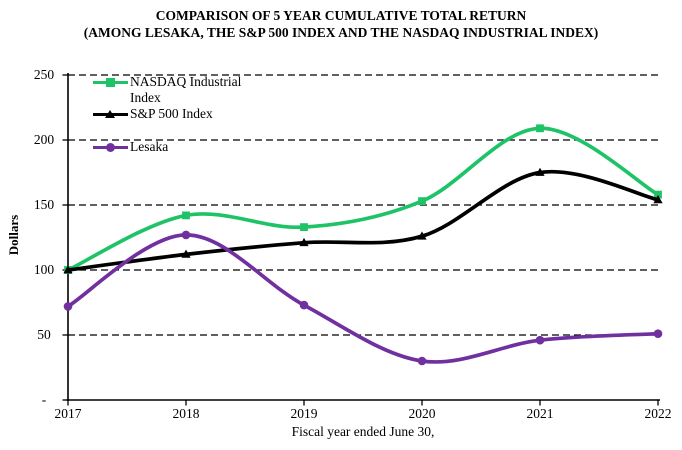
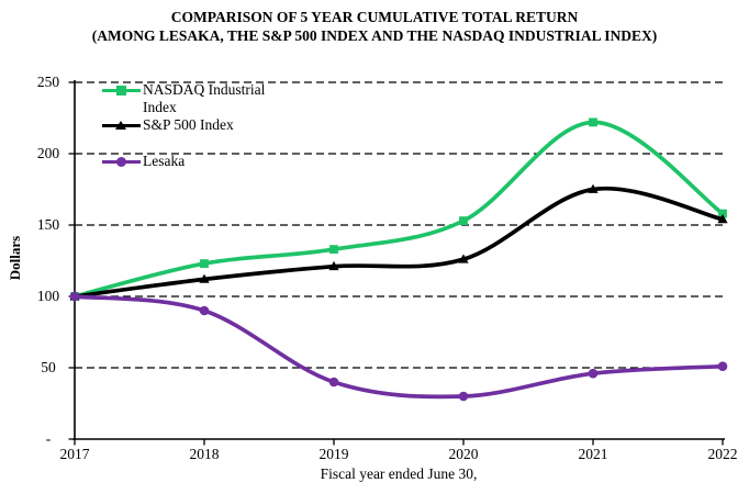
Lesaka/2017: 72 -> 100
NASDAQ Industrial Index/2018: 142 -> 123
Lesaka/2018: 127 -> 90
Lesaka/2019: 73 -> 40
NASDAQ Industrial Index/2021: 209 -> 222
